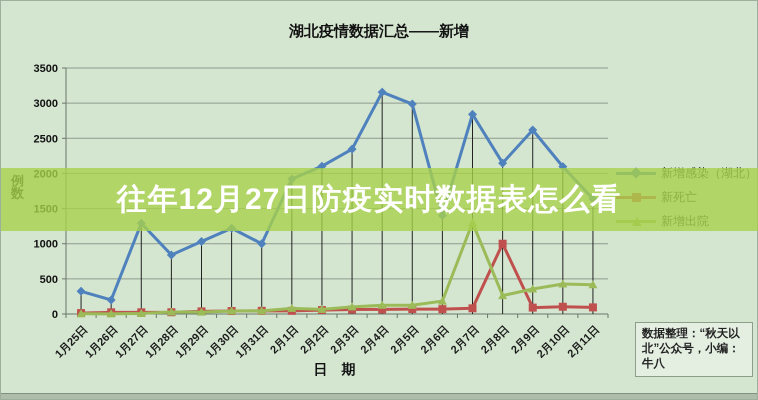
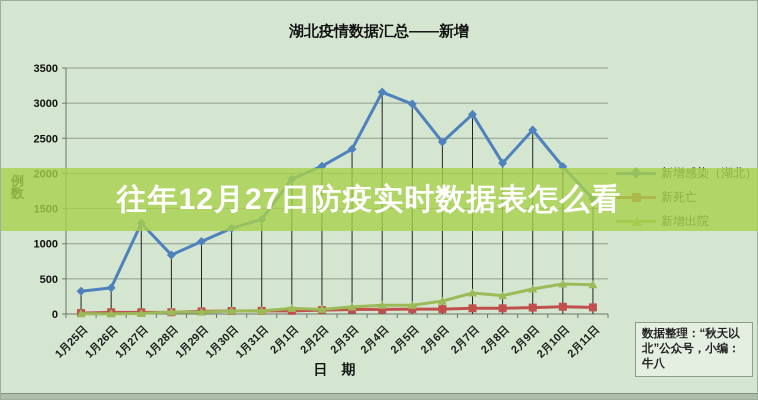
新增感染（湖北）/1月26日: 200 -> 400
新增感染（湖北）/1月31日: 1000 -> 1300
新增感染（湖北）/2月6日: 1400 -> 2400
新增出院/2月7日: 1300 -> 300
新死亡/2月8日: 1000 -> 100
